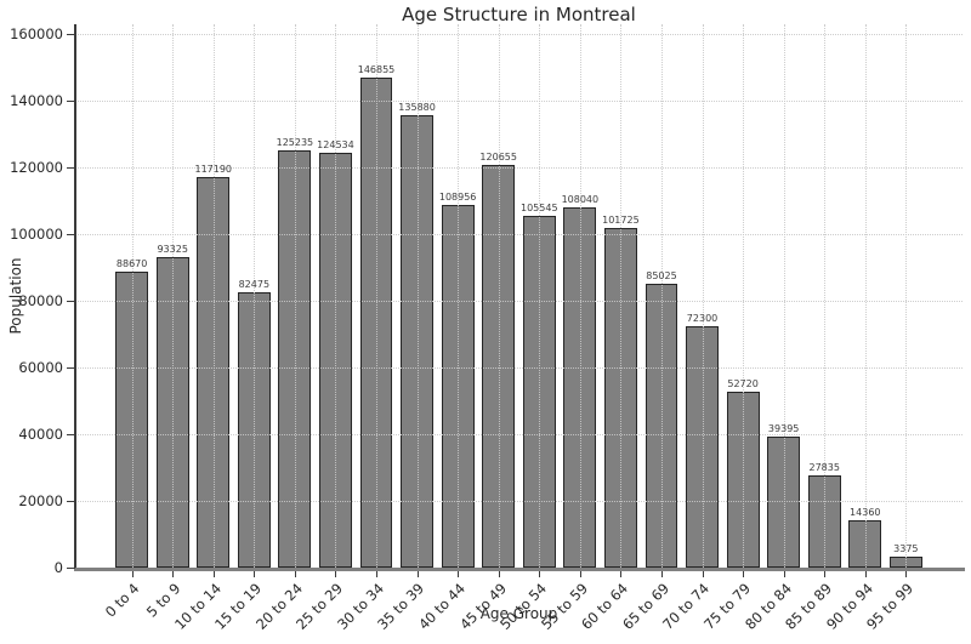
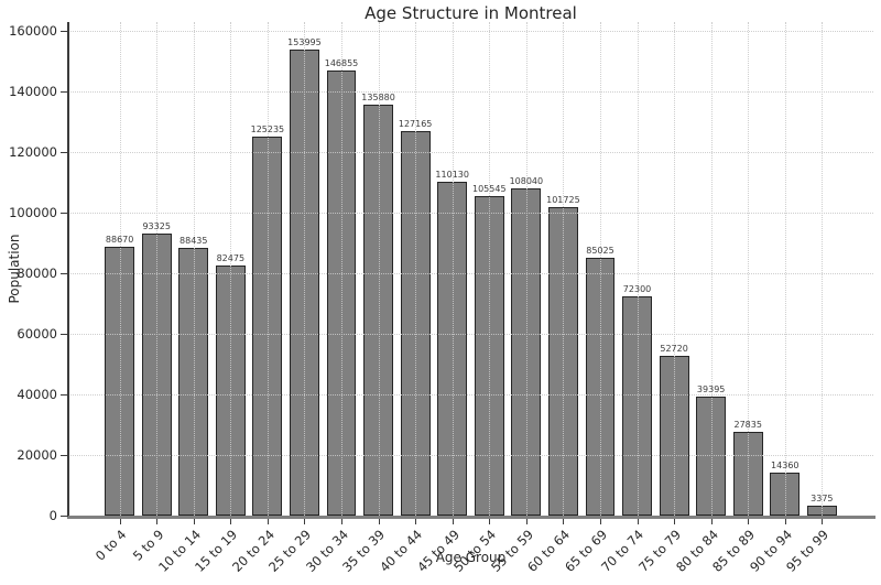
10 to 14: 117190 -> 88435
25 to 29: 124534 -> 153995
40 to 44: 108956 -> 127165
45 to 49: 120655 -> 110130
